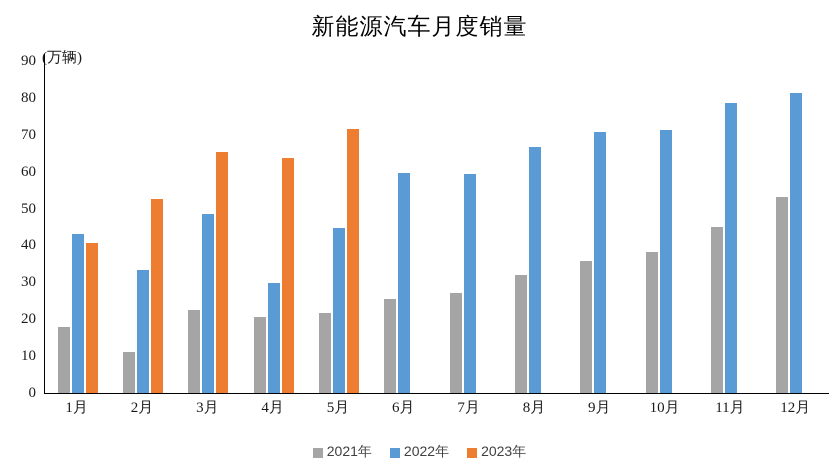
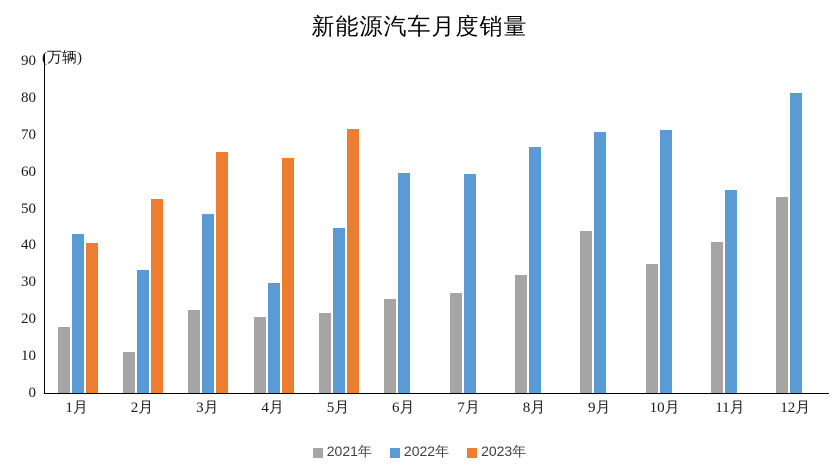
2021年/9月: 36 -> 44
2021年/10月: 38 -> 35
2021年/11月: 45 -> 41
2022年/11月: 79 -> 55
